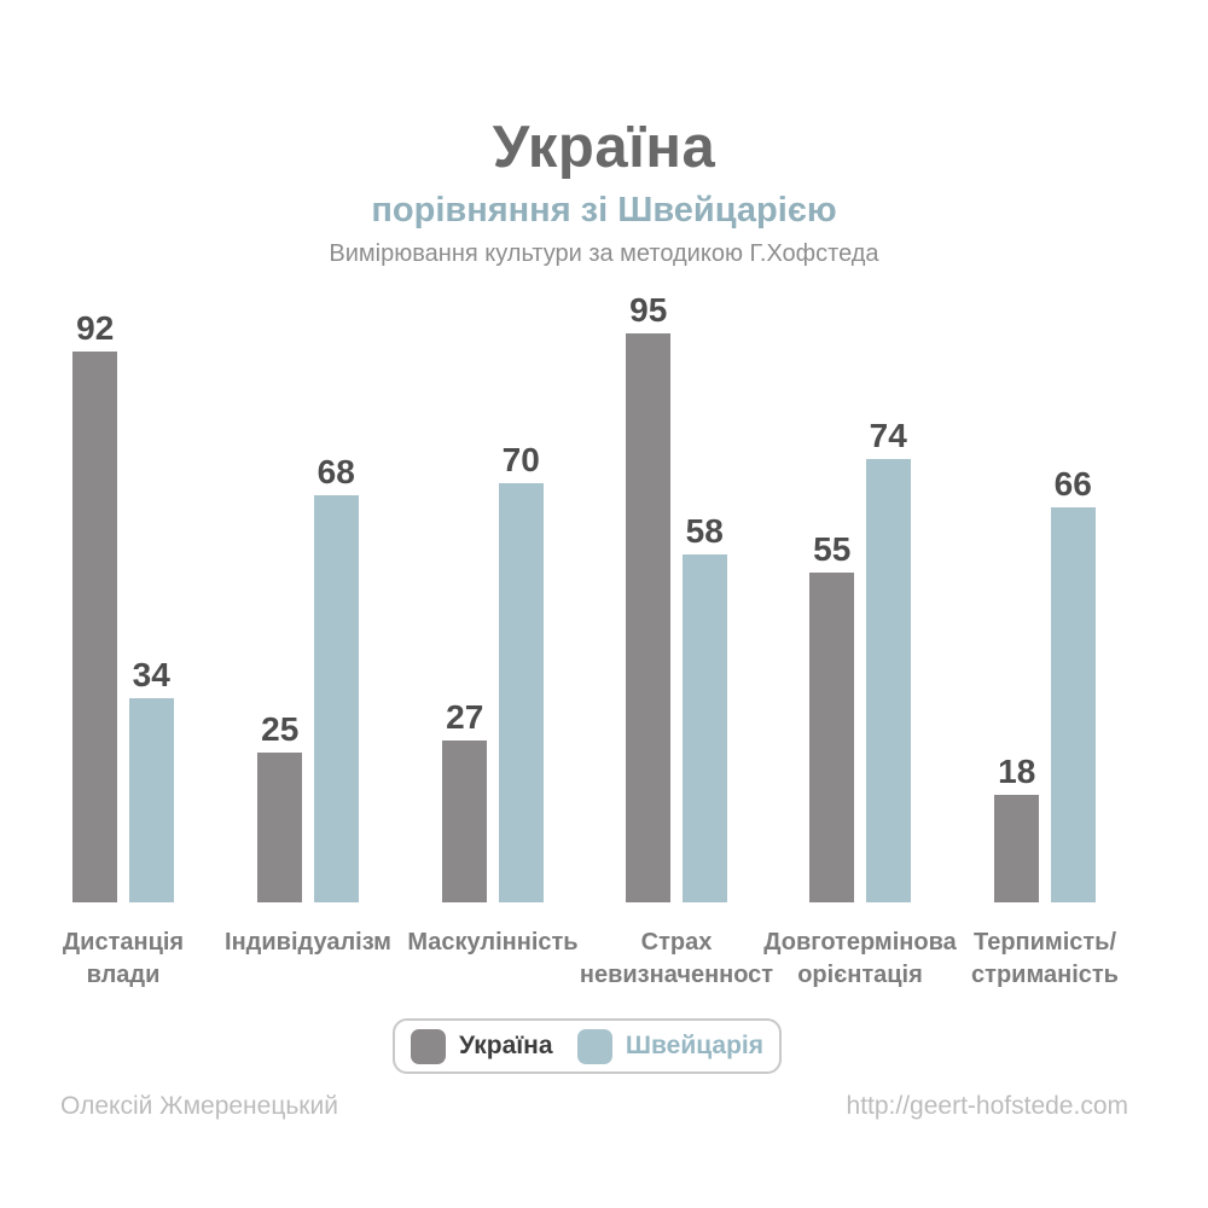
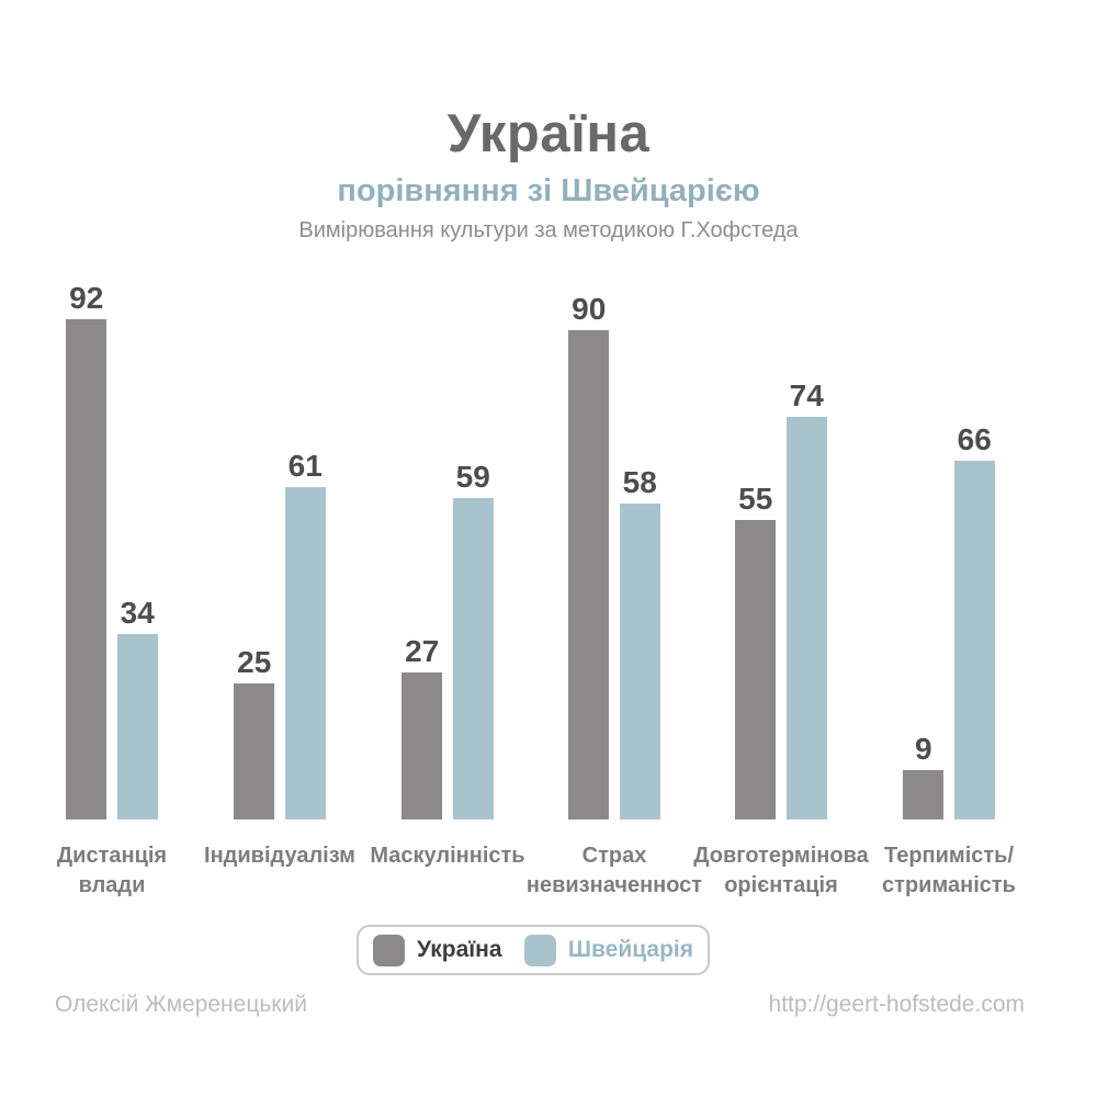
Швейцарія/Індивідуалізм: 68 -> 61
Швейцарія/Маскулінність: 70 -> 59
Україна/Страх невизначенност: 95 -> 90
Україна/Терпимість/ стриманість: 18 -> 9
